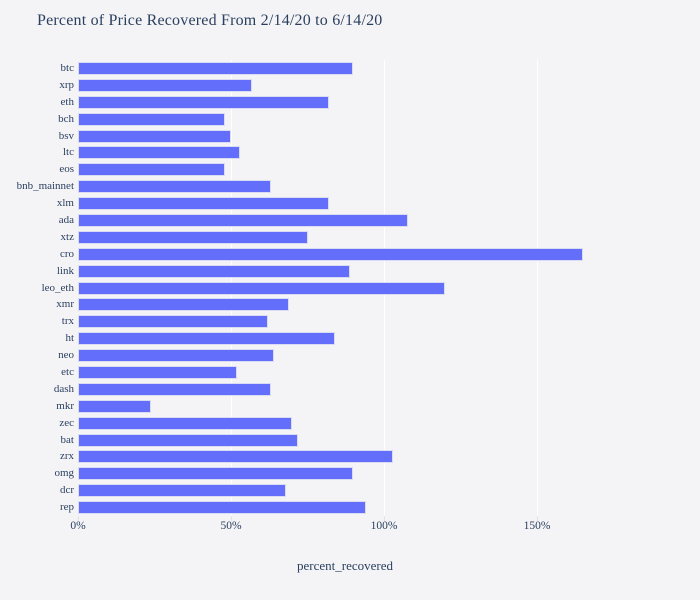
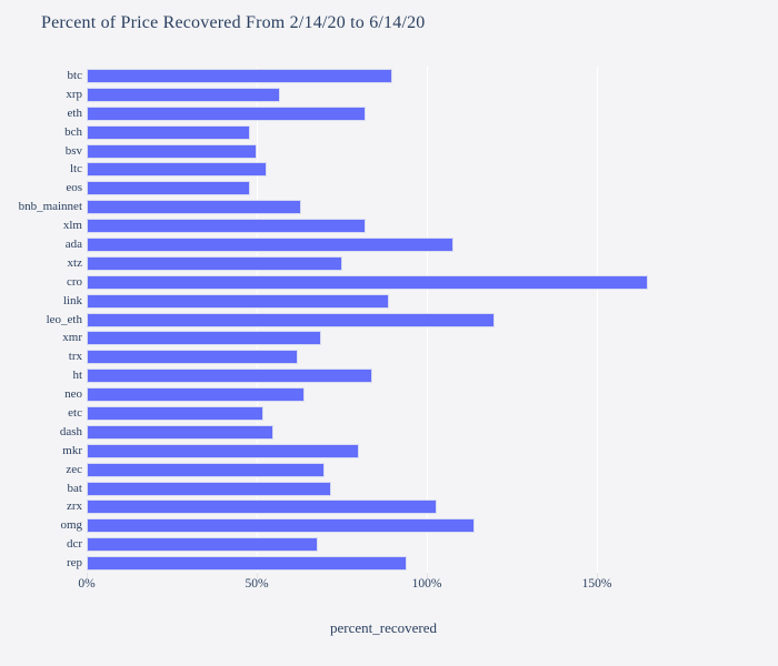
dash: 63% -> 55%
mkr: 24% -> 80%
omg: 90% -> 114%
